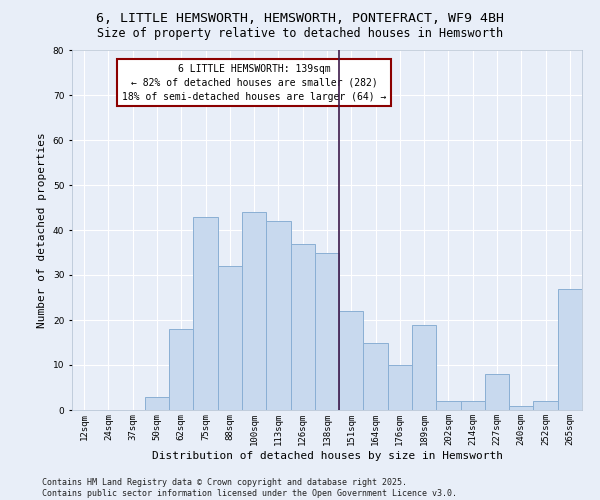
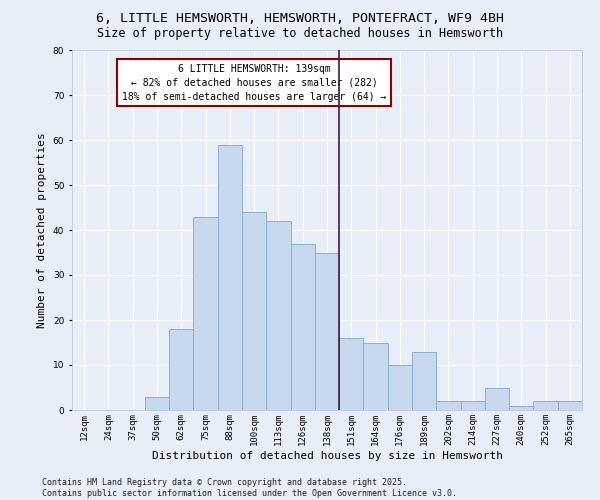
88sqm: 32 -> 59
151sqm: 22 -> 16
189sqm: 19 -> 13
227sqm: 8 -> 5
265sqm: 27 -> 2
